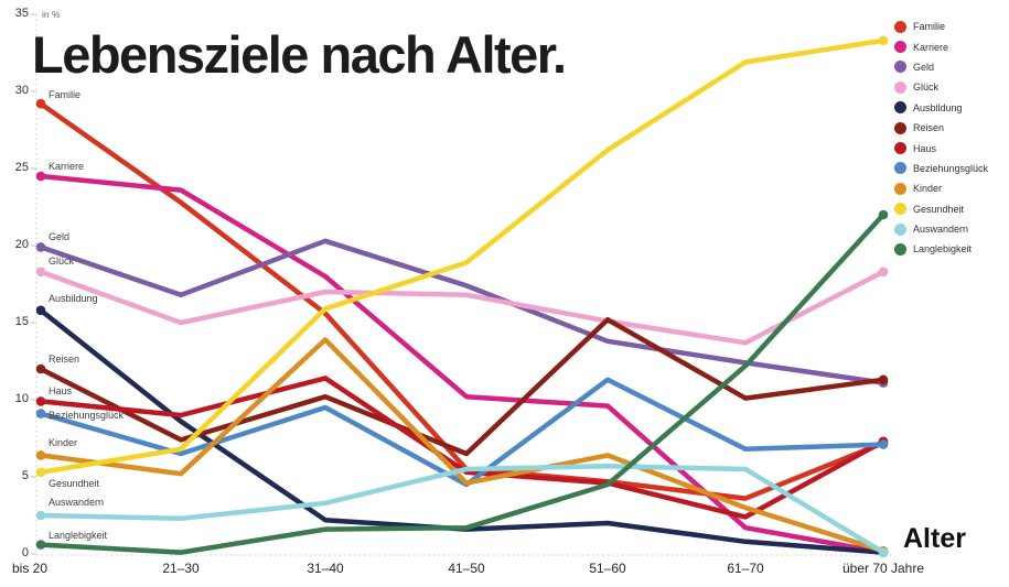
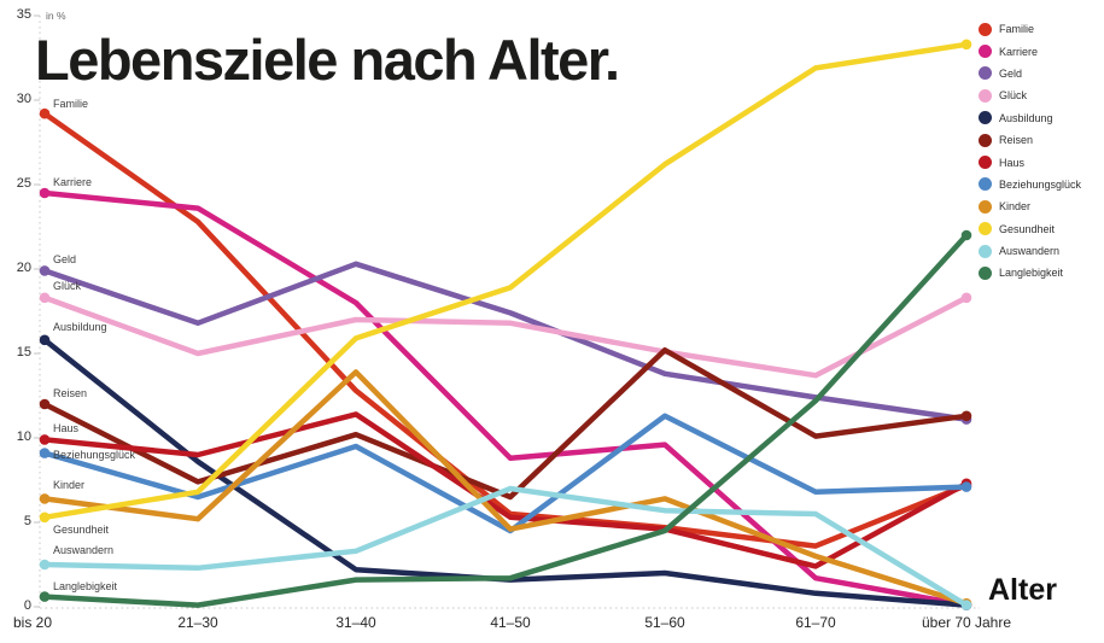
Familie/31–40: 15.6 -> 12.8
Karriere/41–50: 10.2 -> 8.8
Auswandern/41–50: 5.5 -> 7.0
